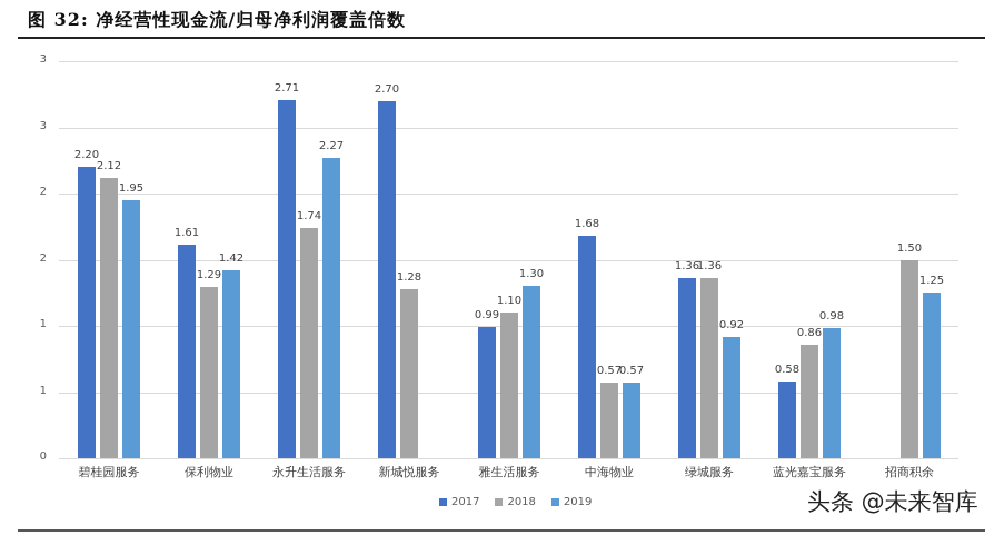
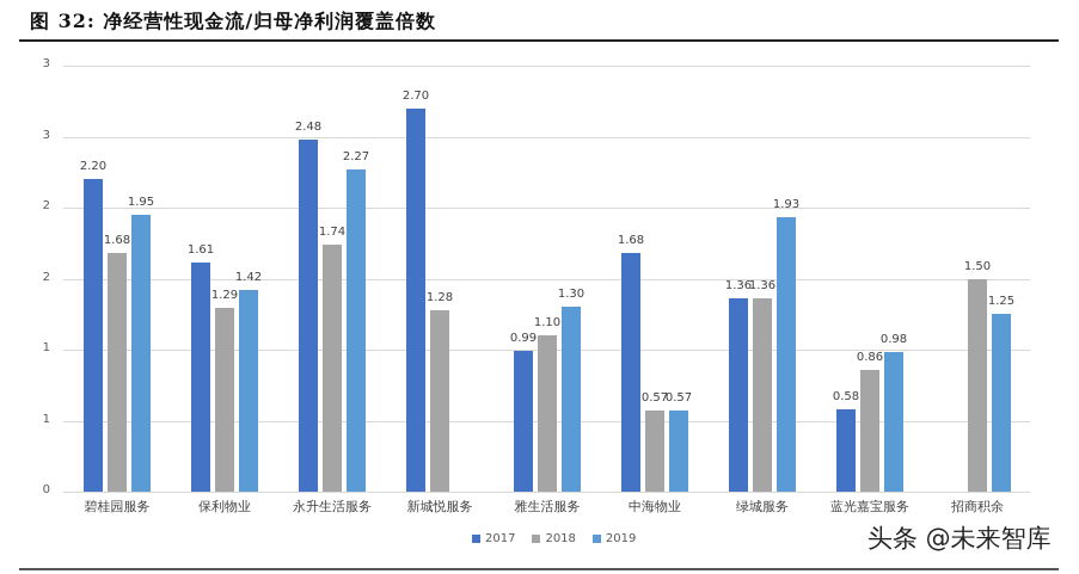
2018/碧桂园服务: 2.12 -> 1.68
2017/永升生活服务: 2.71 -> 2.48
2019/绿城服务: 0.92 -> 1.93
